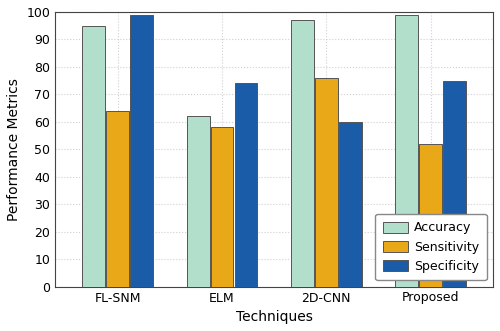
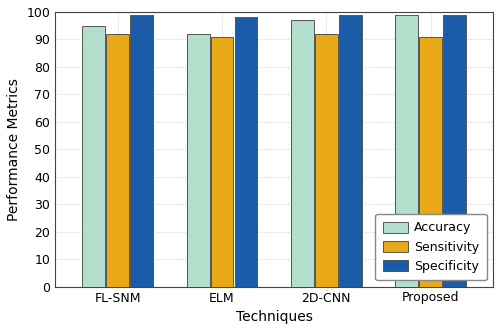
Sensitivity/FL-SNM: 64 -> 92
Accuracy/ELM: 62 -> 92
Sensitivity/ELM: 58 -> 91
Specificity/ELM: 74 -> 98
Sensitivity/2D-CNN: 76 -> 92
Specificity/2D-CNN: 60 -> 99
Sensitivity/Proposed: 52 -> 91
Specificity/Proposed: 75 -> 99
